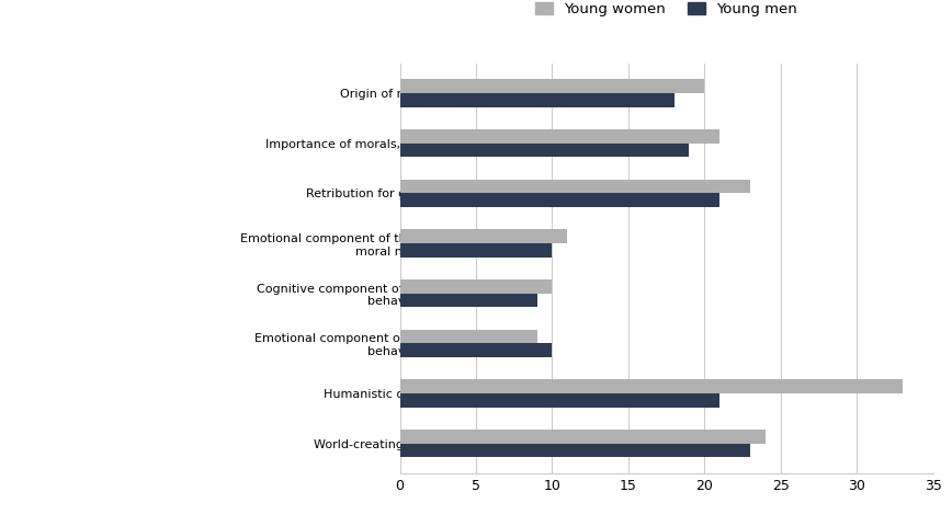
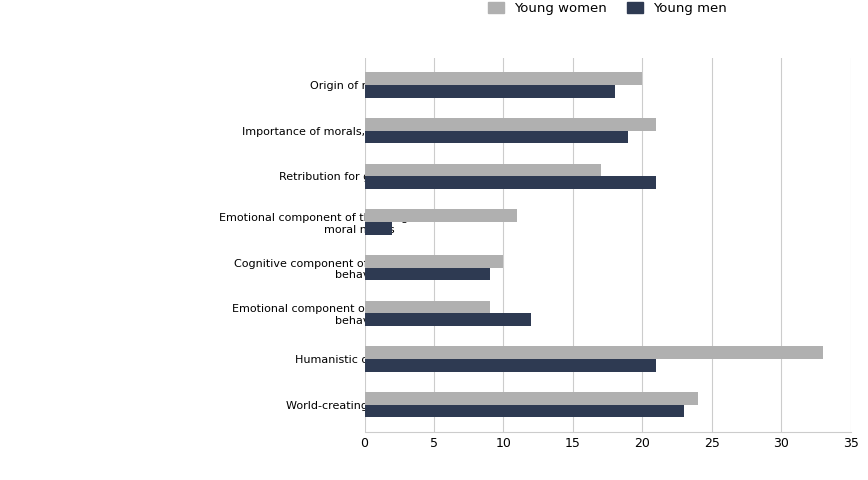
Young women/Retribution for good and evil: 23 -> 17
Young men/Emotional component of the obligation to observe moral norms: 10 -> 2
Young men/Emotional component of the activity of moral behavior: 10 -> 12
